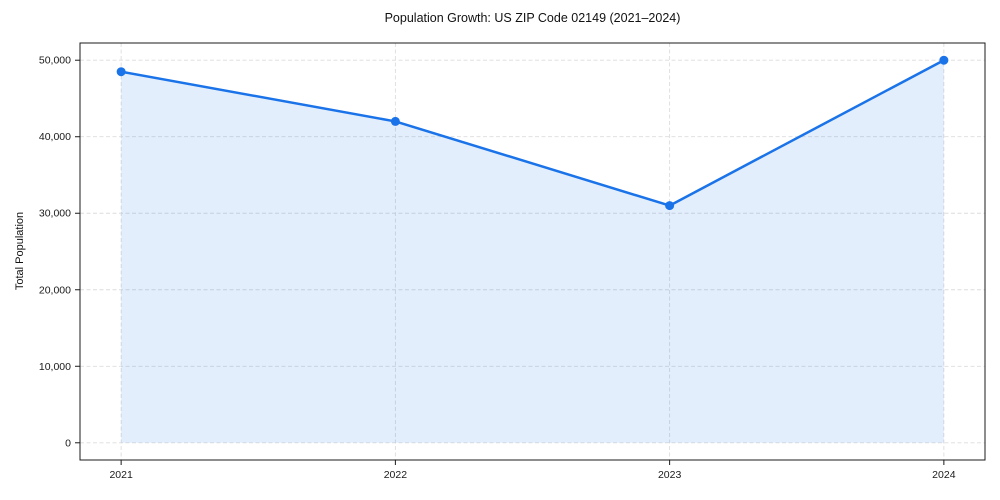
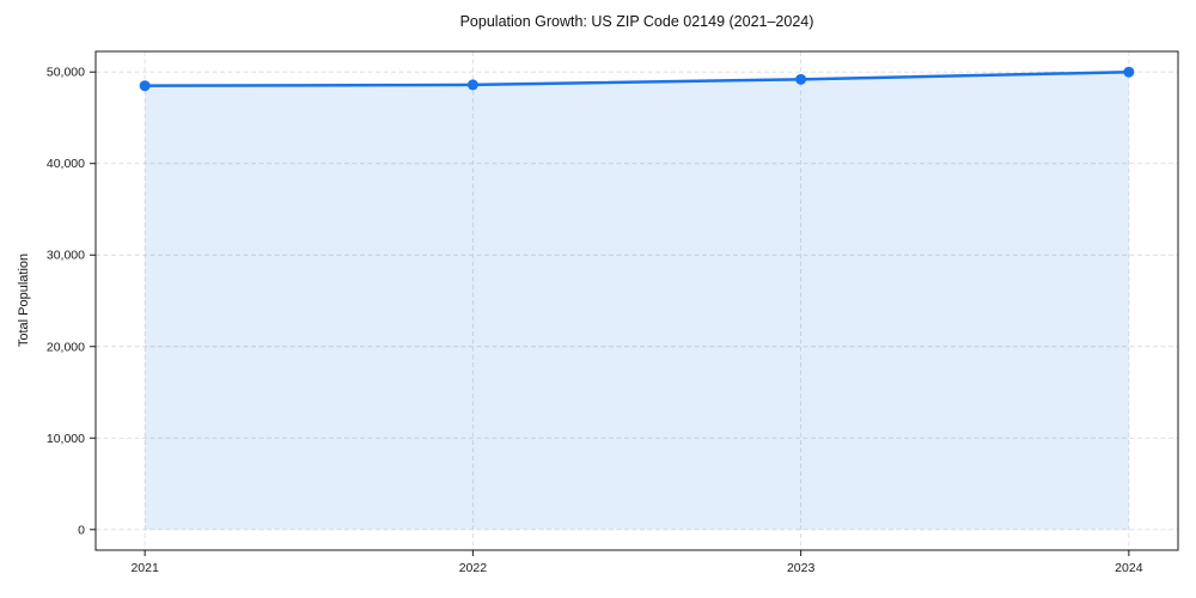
2022: 42000 -> 49000
2023: 31000 -> 49000
